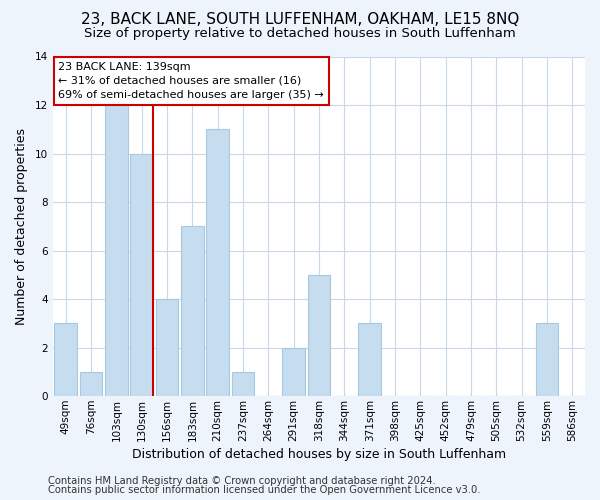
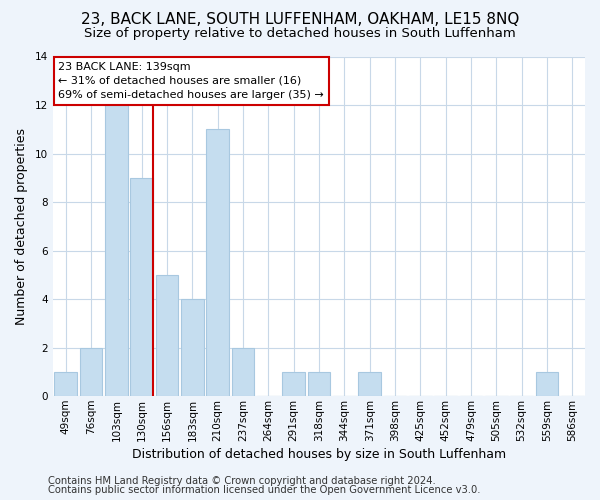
49sqm: 3 -> 1
76sqm: 1 -> 2
130sqm: 10 -> 9
156sqm: 4 -> 5
183sqm: 7 -> 4
237sqm: 1 -> 2
291sqm: 2 -> 1
318sqm: 5 -> 1
371sqm: 3 -> 1
559sqm: 3 -> 1
